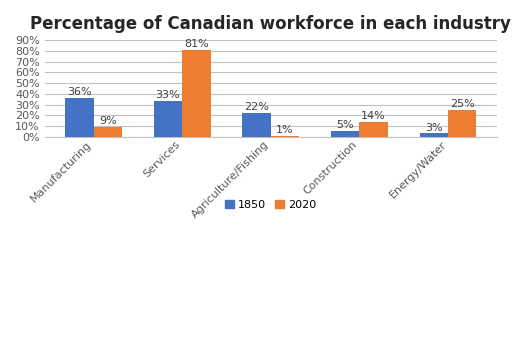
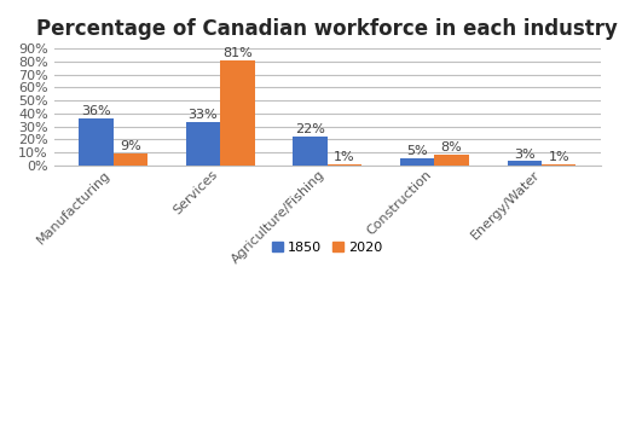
2020/Construction: 14% -> 8%
2020/Energy/Water: 25% -> 1%
